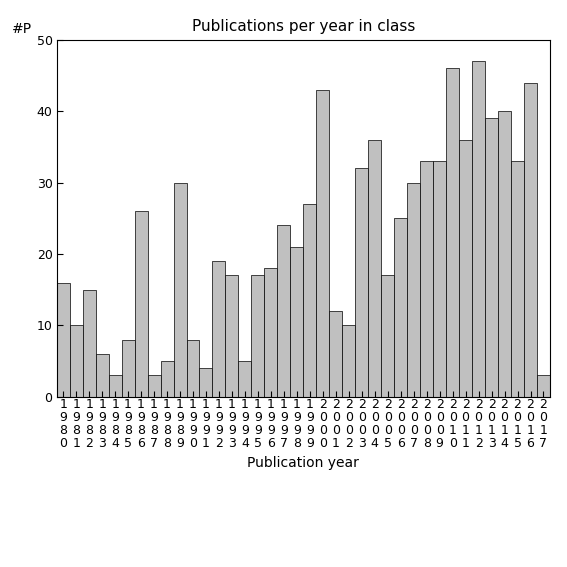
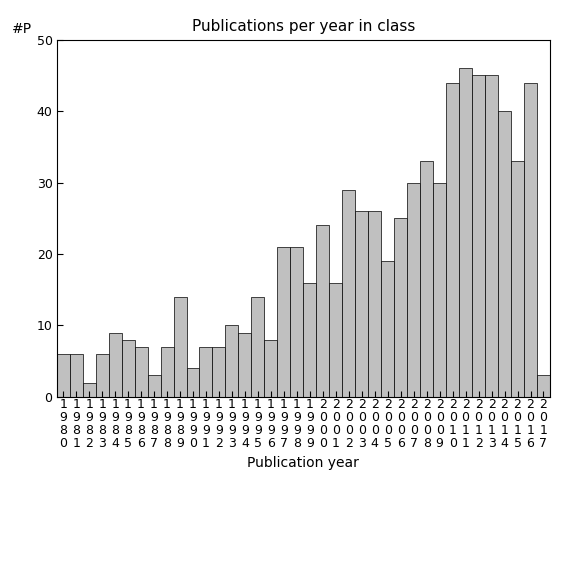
1 9 8 0: 16 -> 6
1 9 8 1: 10 -> 6
1 9 8 2: 15 -> 2
1 9 8 4: 3 -> 9
1 9 8 6: 26 -> 7
1 9 8 8: 5 -> 7
1 9 8 9: 30 -> 14
1 9 9 0: 8 -> 4
1 9 9 1: 4 -> 7
1 9 9 2: 19 -> 7
1 9 9 3: 17 -> 10
1 9 9 4: 5 -> 9
1 9 9 5: 17 -> 14
1 9 9 6: 18 -> 8
1 9 9 7: 24 -> 21
1 9 9 9: 27 -> 16
2 0 0 0: 43 -> 24
2 0 0 1: 12 -> 16
2 0 0 2: 10 -> 29
2 0 0 3: 32 -> 26
2 0 0 4: 36 -> 26
2 0 0 5: 17 -> 19
2 0 0 9: 33 -> 30
2 0 1 0: 46 -> 44
2 0 1 1: 36 -> 46
2 0 1 2: 47 -> 45
2 0 1 3: 39 -> 45
